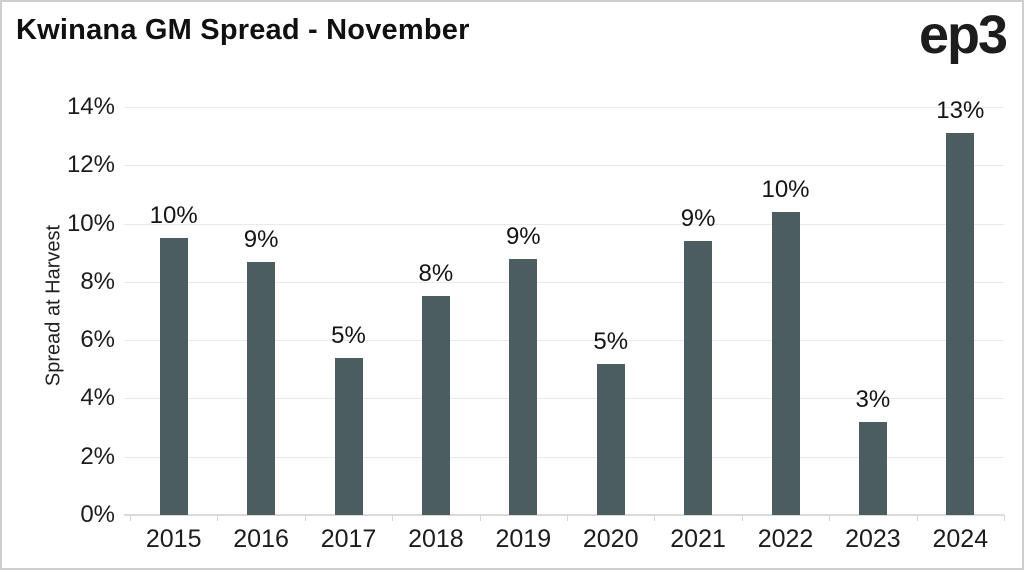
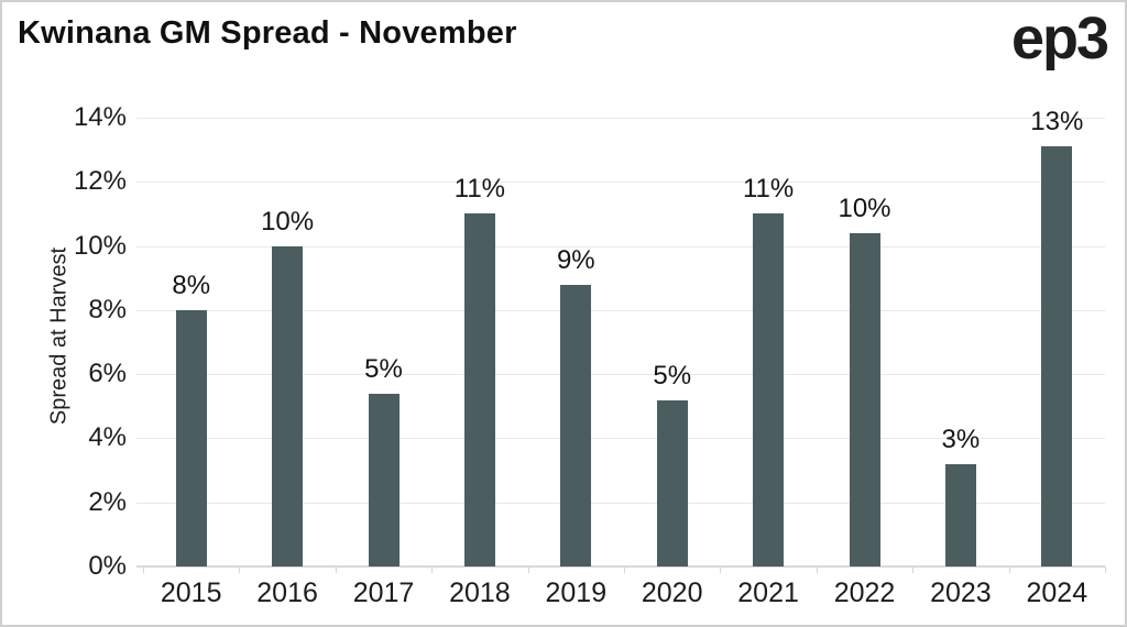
2015: 10% -> 8%
2016: 9% -> 10%
2018: 8% -> 11%
2021: 9% -> 11%
